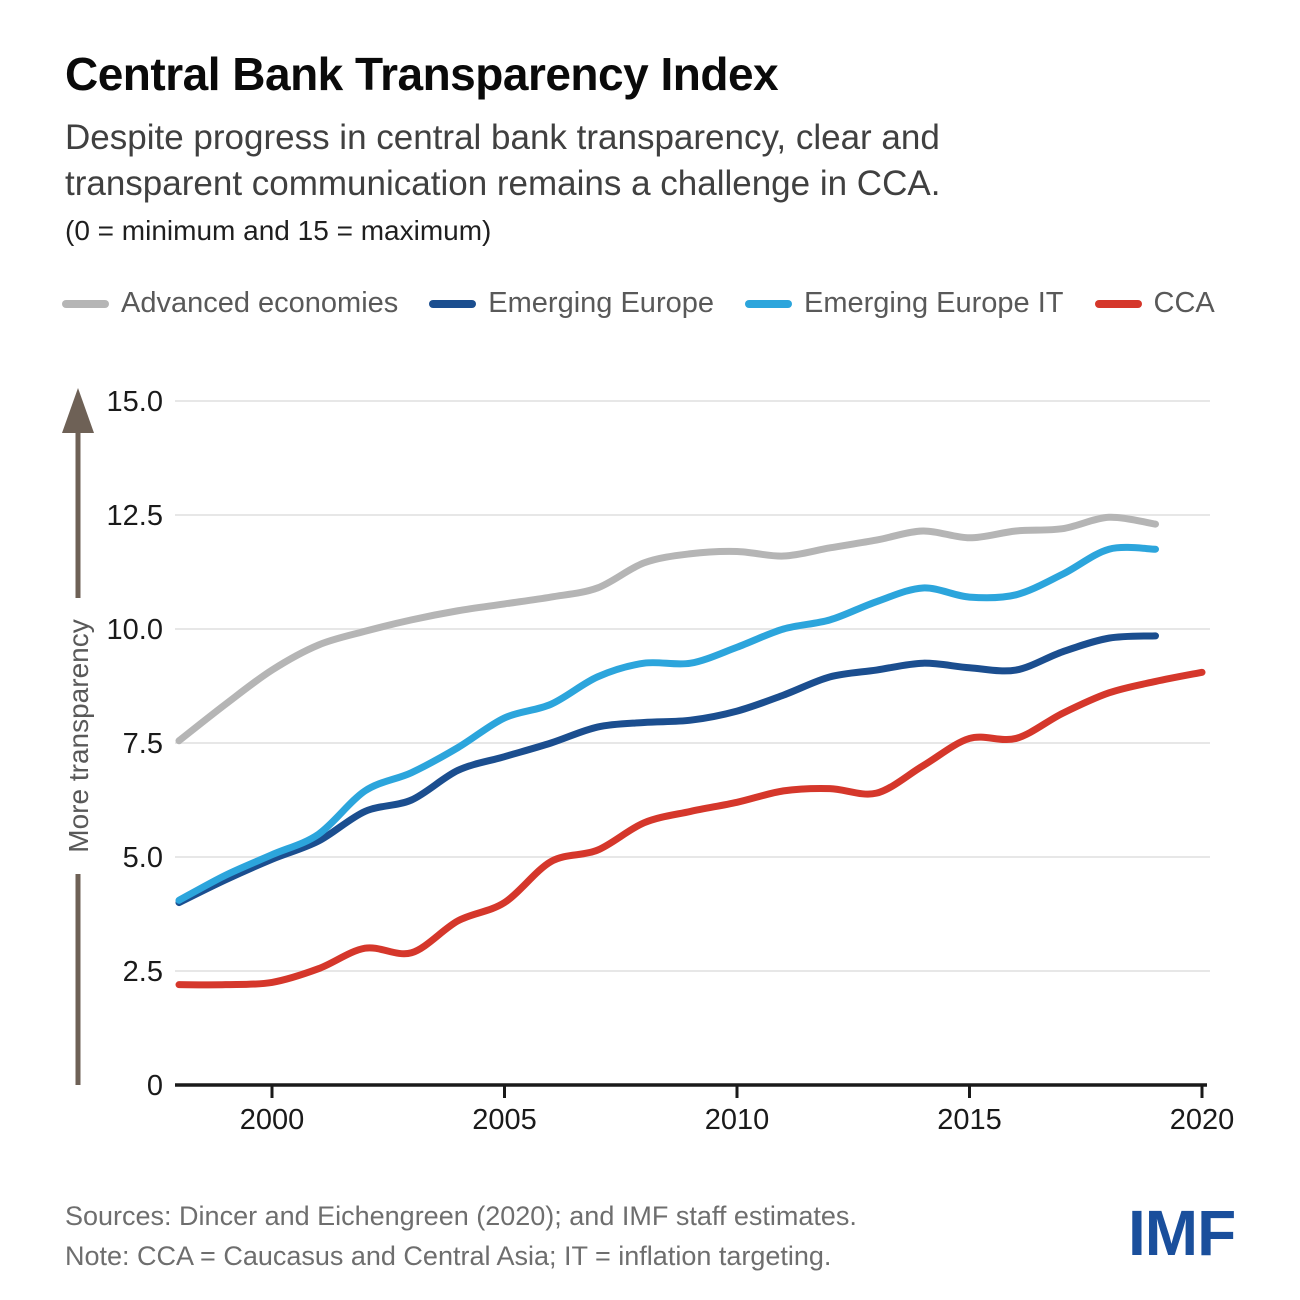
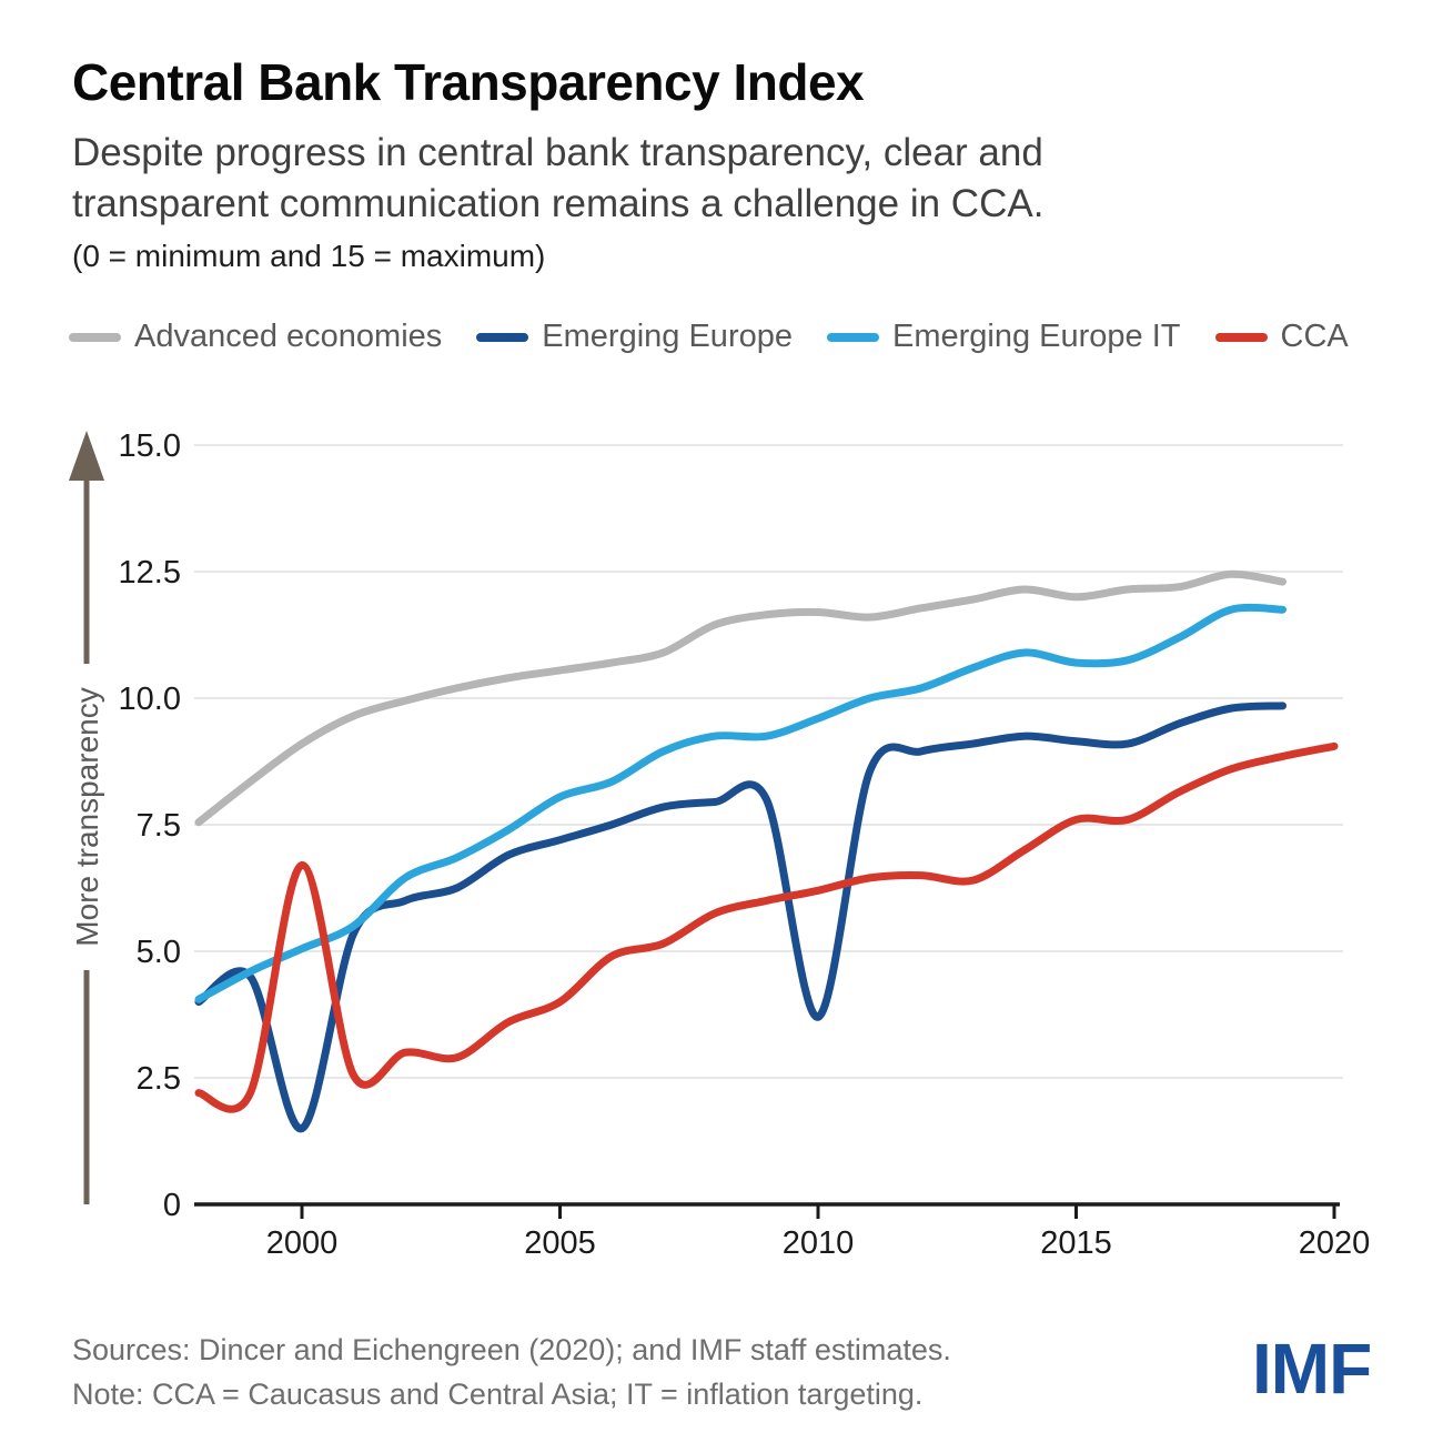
Emerging Europe/2000: 5.0 -> 1.5
CCA/2000: 2.2 -> 6.7
Emerging Europe/2010: 8.2 -> 3.7
